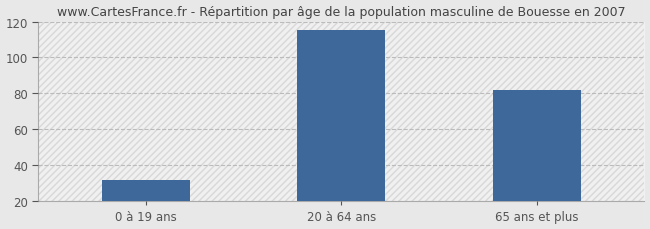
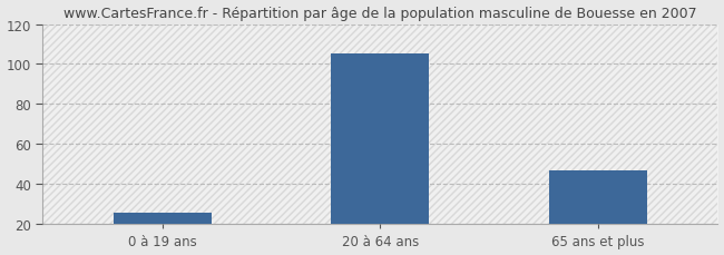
0 à 19 ans: 32 -> 26
20 à 64 ans: 115 -> 105
65 ans et plus: 82 -> 47
